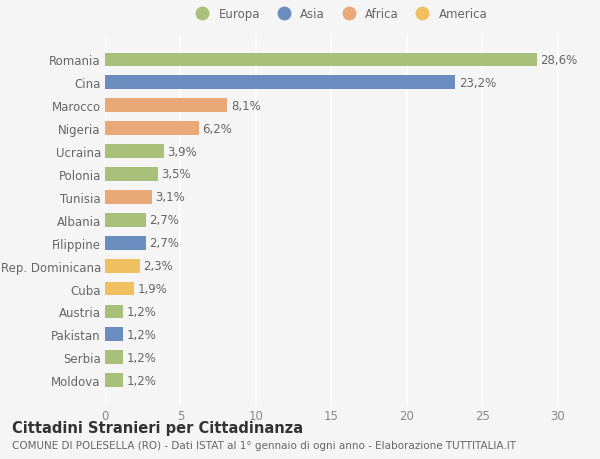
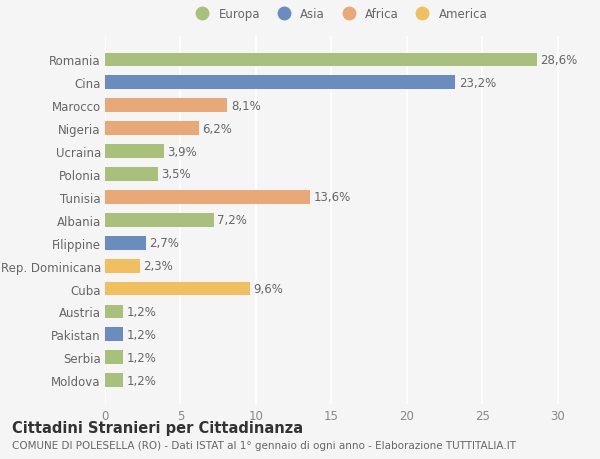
Tunisia: 3,1% -> 13,6%
Albania: 2,7% -> 7,2%
Cuba: 1,9% -> 9,6%
